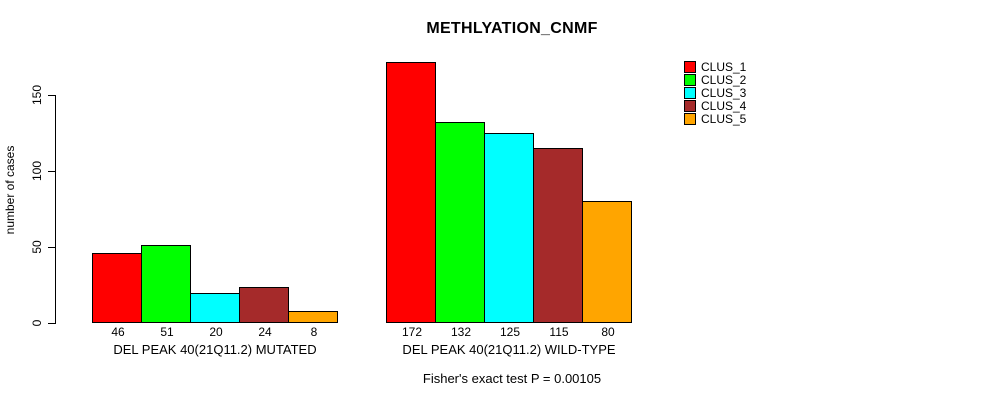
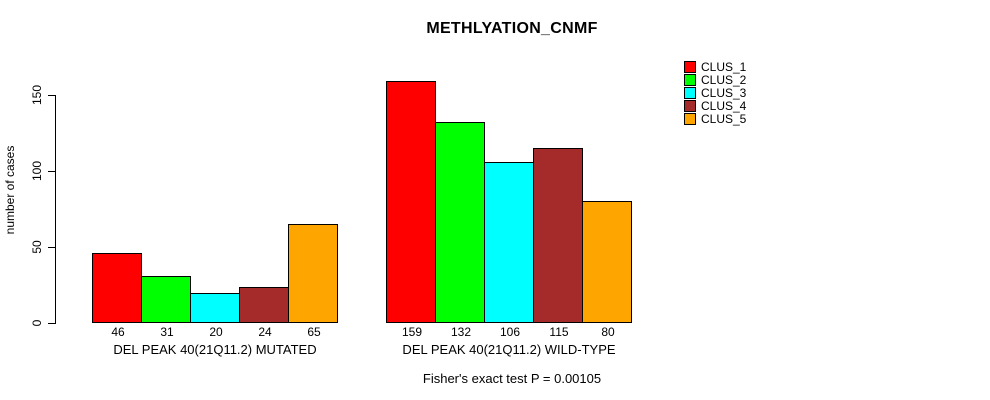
CLUS_2/DEL PEAK 40(21Q11.2) MUTATED: 51 -> 31
CLUS_5/DEL PEAK 40(21Q11.2) MUTATED: 8 -> 65
CLUS_1/DEL PEAK 40(21Q11.2) WILD-TYPE: 172 -> 159
CLUS_3/DEL PEAK 40(21Q11.2) WILD-TYPE: 125 -> 106
